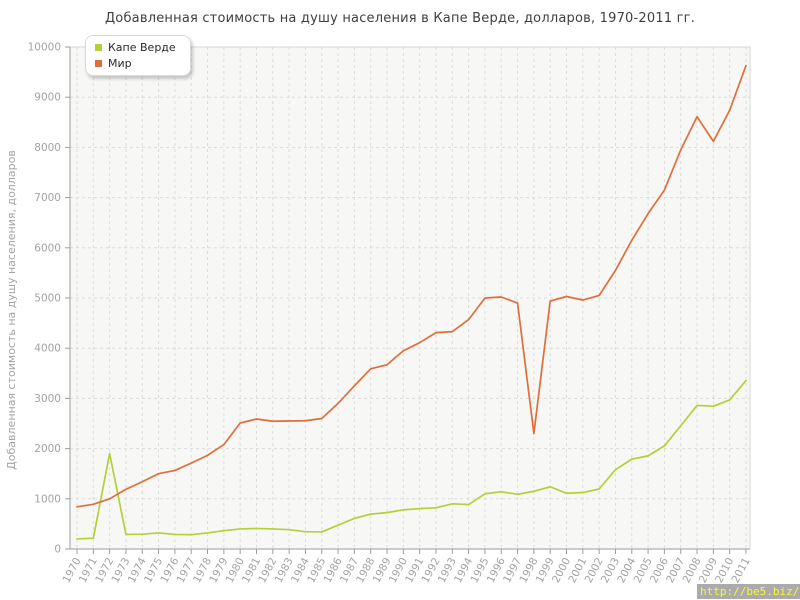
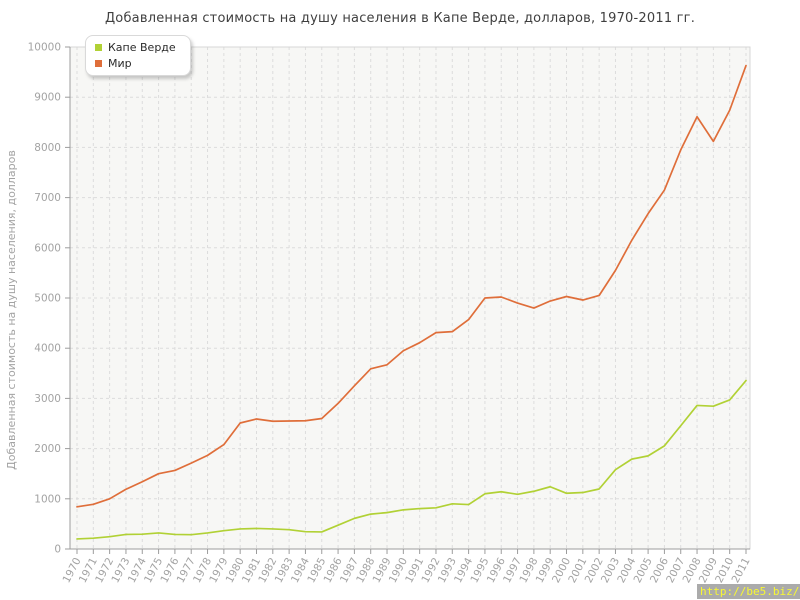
Капе Верде/1972: 1900 -> 200
Мир/1998: 2300 -> 4800
